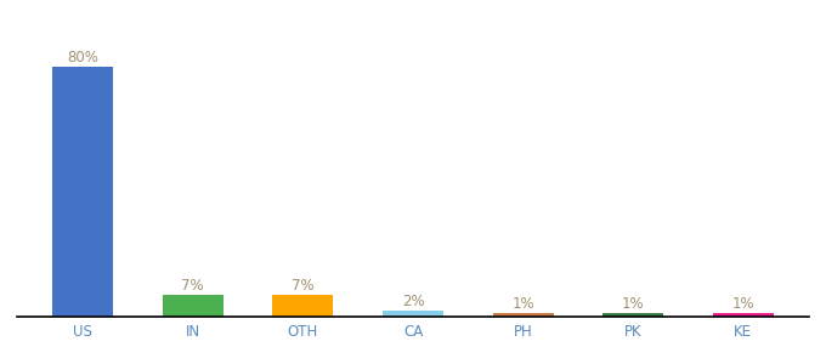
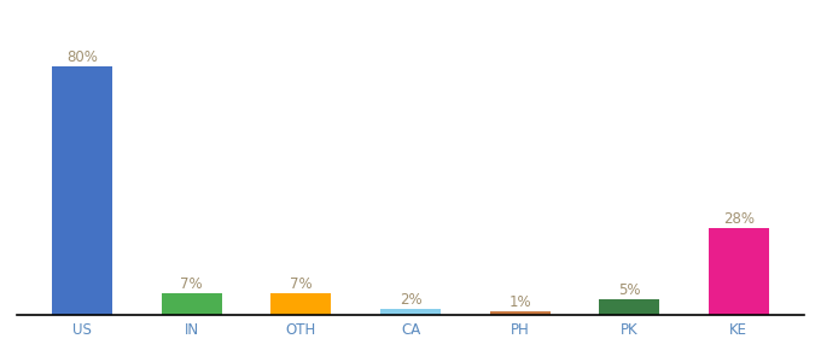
PK: 1% -> 5%
KE: 1% -> 28%
